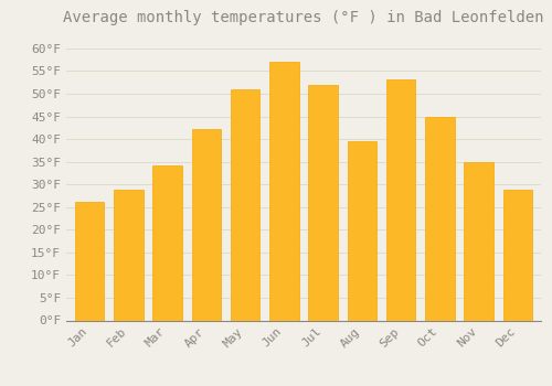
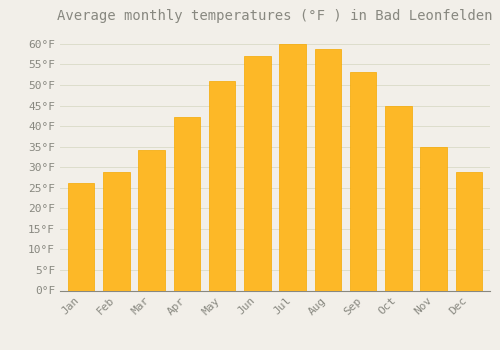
Jul: 52.0°F -> 60.0°F
Aug: 39.5°F -> 58.8°F
